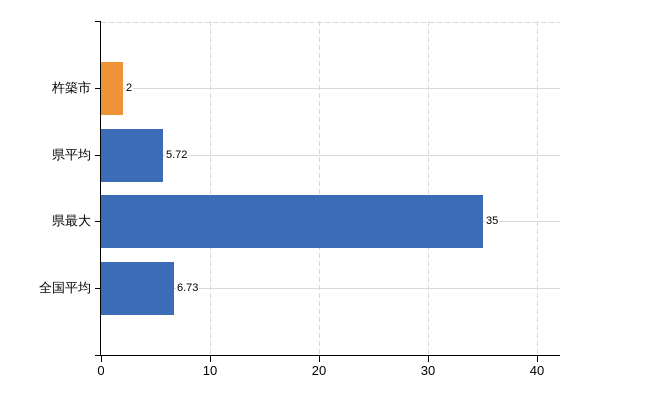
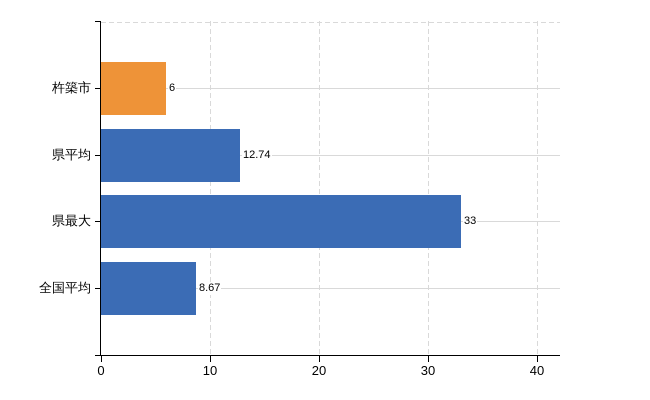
杵築市: 2 -> 6
県平均: 5.72 -> 12.74
県最大: 35 -> 33
全国平均: 6.73 -> 8.67
